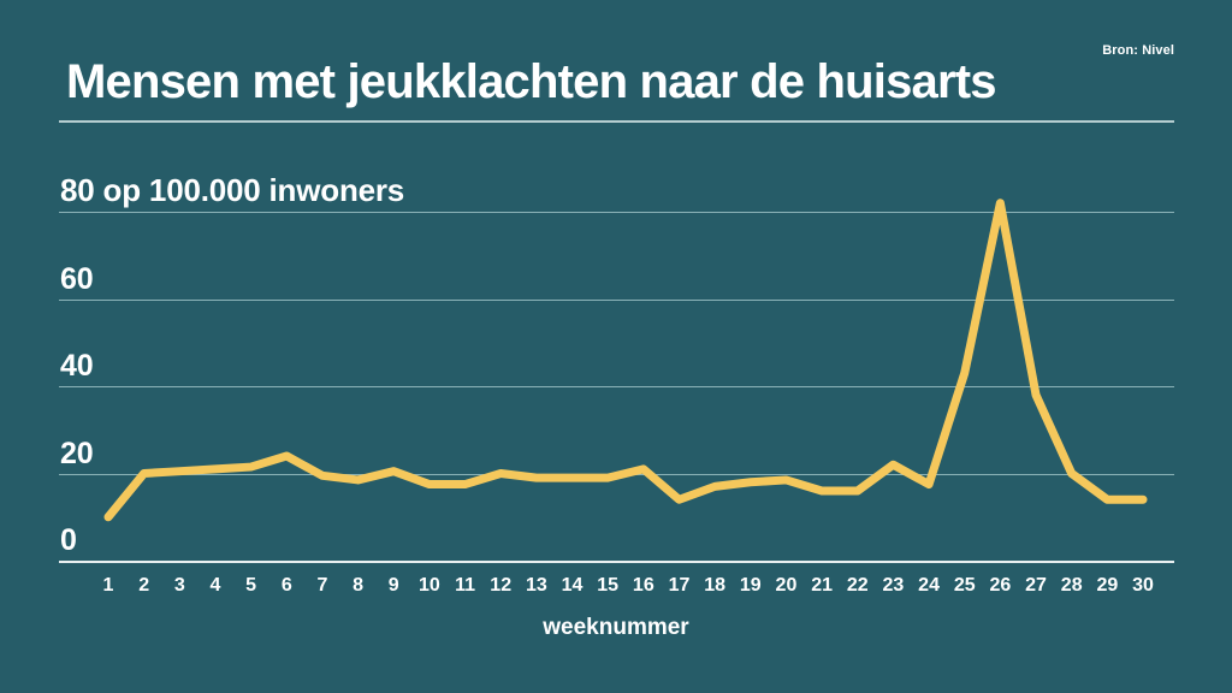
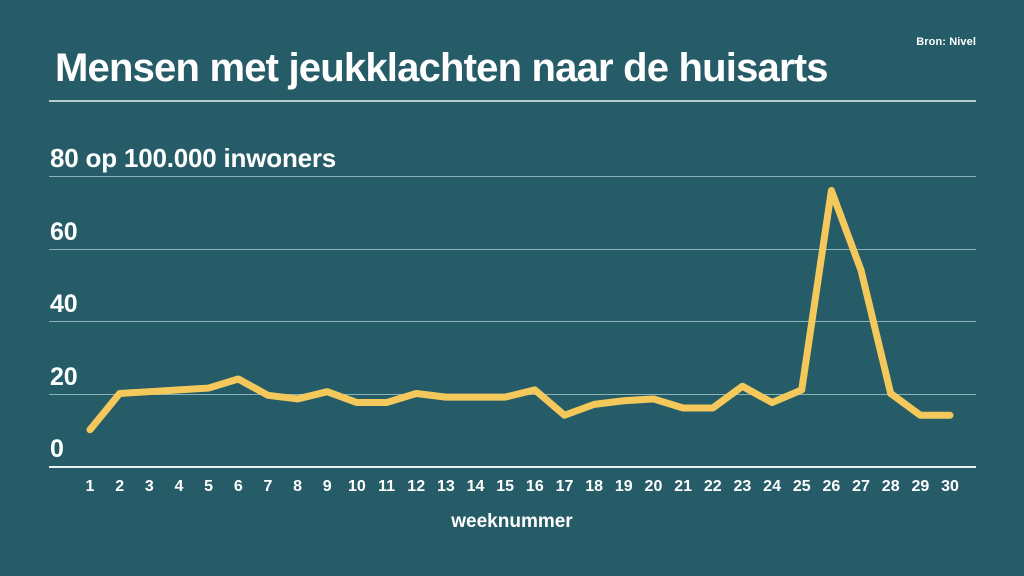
25: 43 -> 21
26: 82 -> 76
27: 38 -> 54
